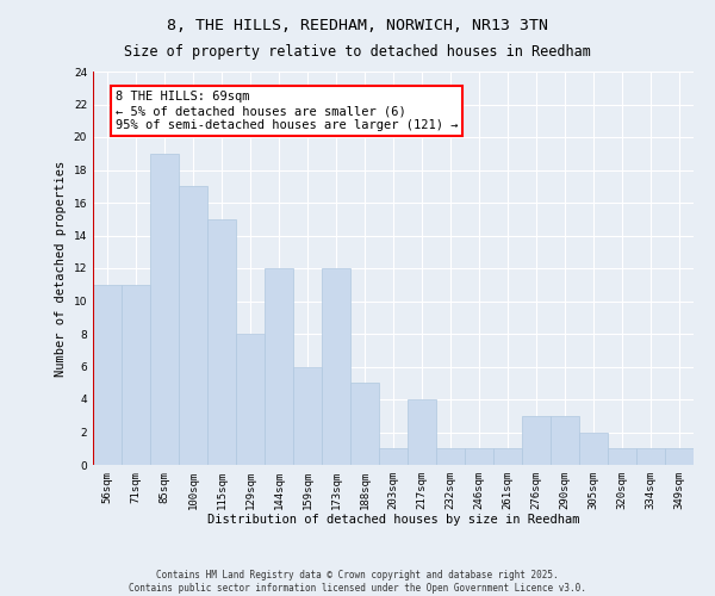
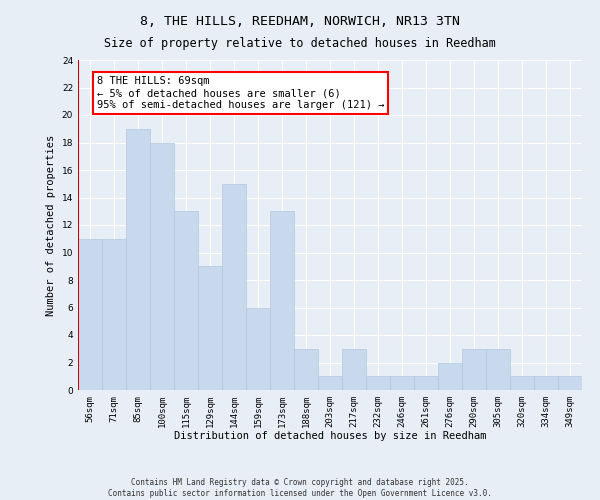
100sqm: 17 -> 18
115sqm: 15 -> 13
129sqm: 8 -> 9
144sqm: 12 -> 15
173sqm: 12 -> 13
188sqm: 5 -> 3
217sqm: 4 -> 3
276sqm: 3 -> 2
305sqm: 2 -> 3
